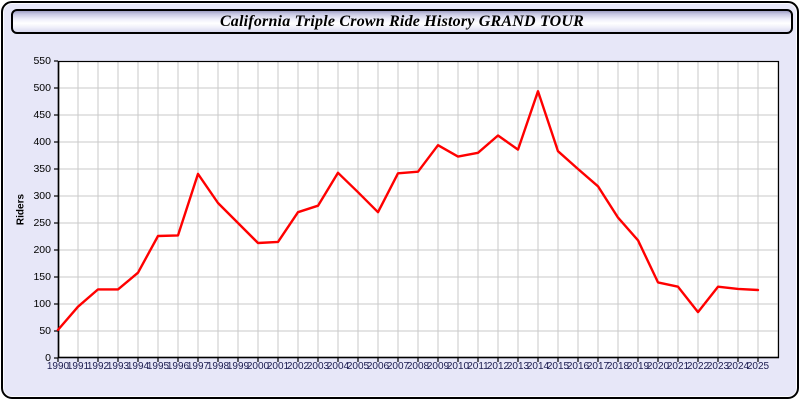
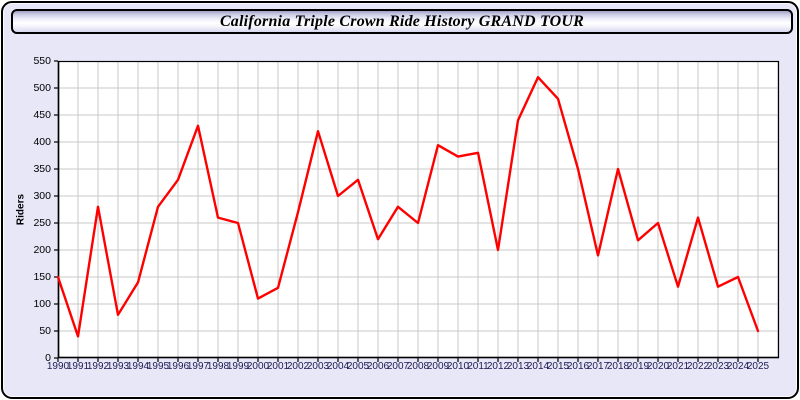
1990: 50 -> 150
1991: 100 -> 40
1992: 130 -> 280
1993: 130 -> 80
1994: 160 -> 140
1995: 230 -> 280
1996: 230 -> 330
1997: 340 -> 430
1998: 290 -> 260
2000: 210 -> 110
2001: 220 -> 130
2003: 280 -> 420
2004: 340 -> 300
2005: 310 -> 330
2006: 270 -> 220
2007: 340 -> 280
2008: 340 -> 250
2012: 410 -> 200
2013: 390 -> 440
2014: 490 -> 520
2015: 380 -> 480
2017: 320 -> 190
2018: 260 -> 350
2020: 140 -> 250
2022: 80 -> 260
2024: 130 -> 150
2025: 130 -> 50
